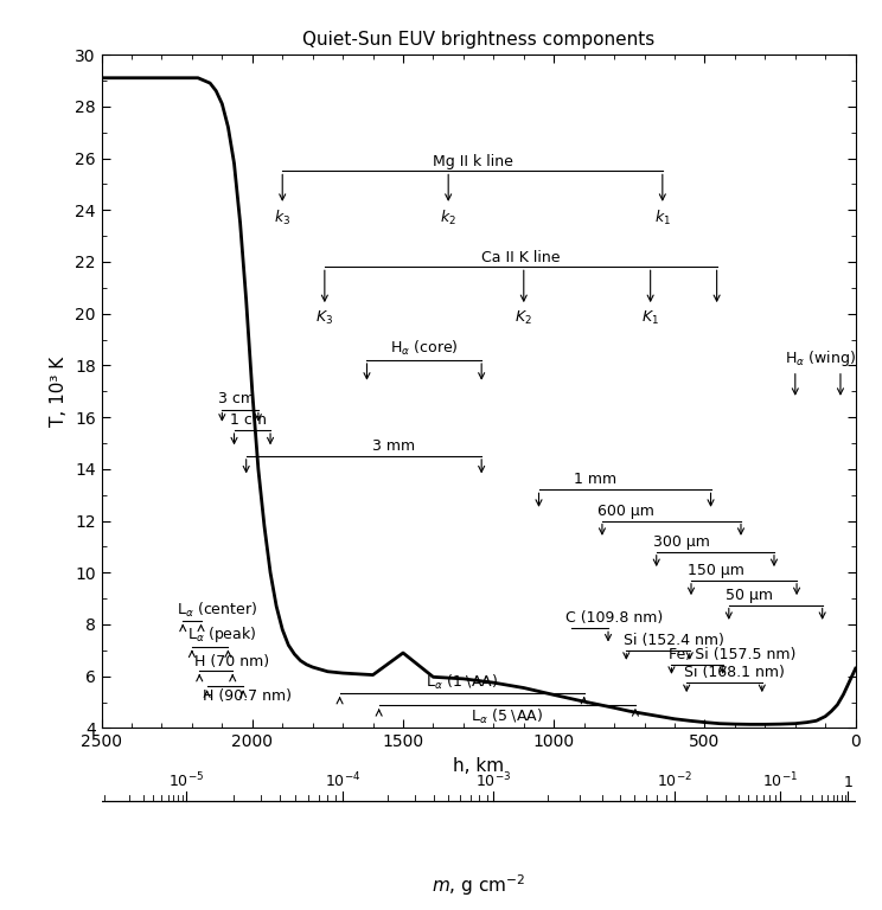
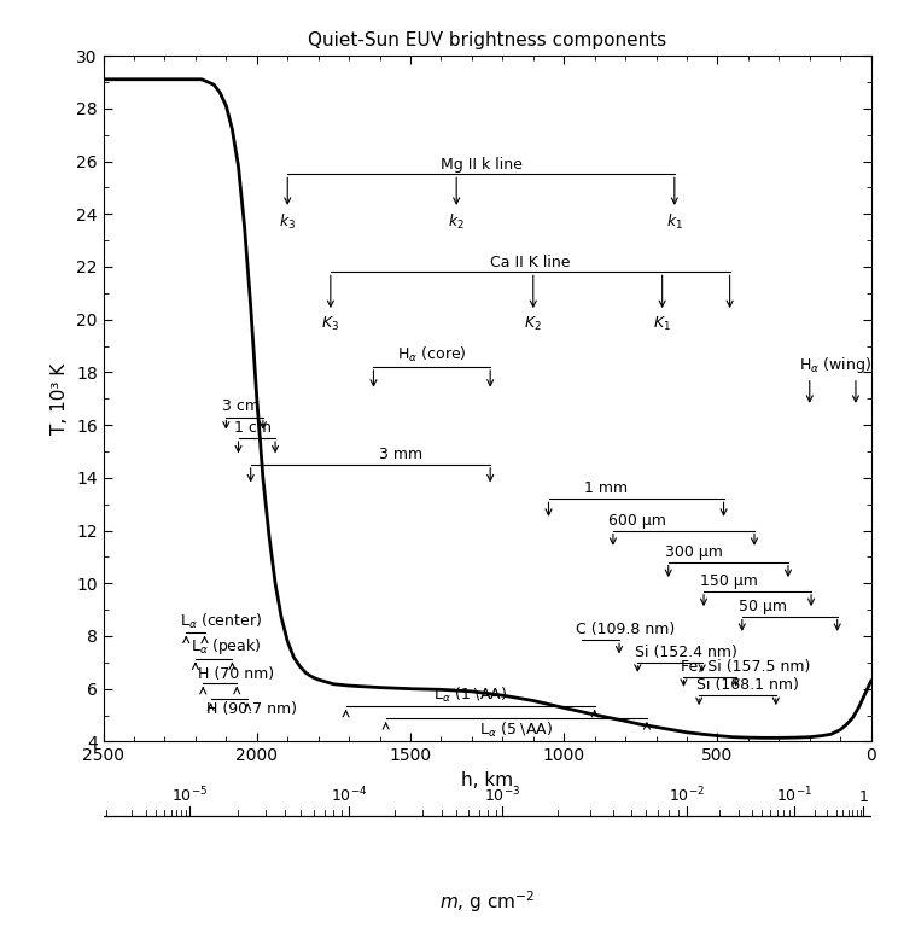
1500: 6.90 -> 6.00
